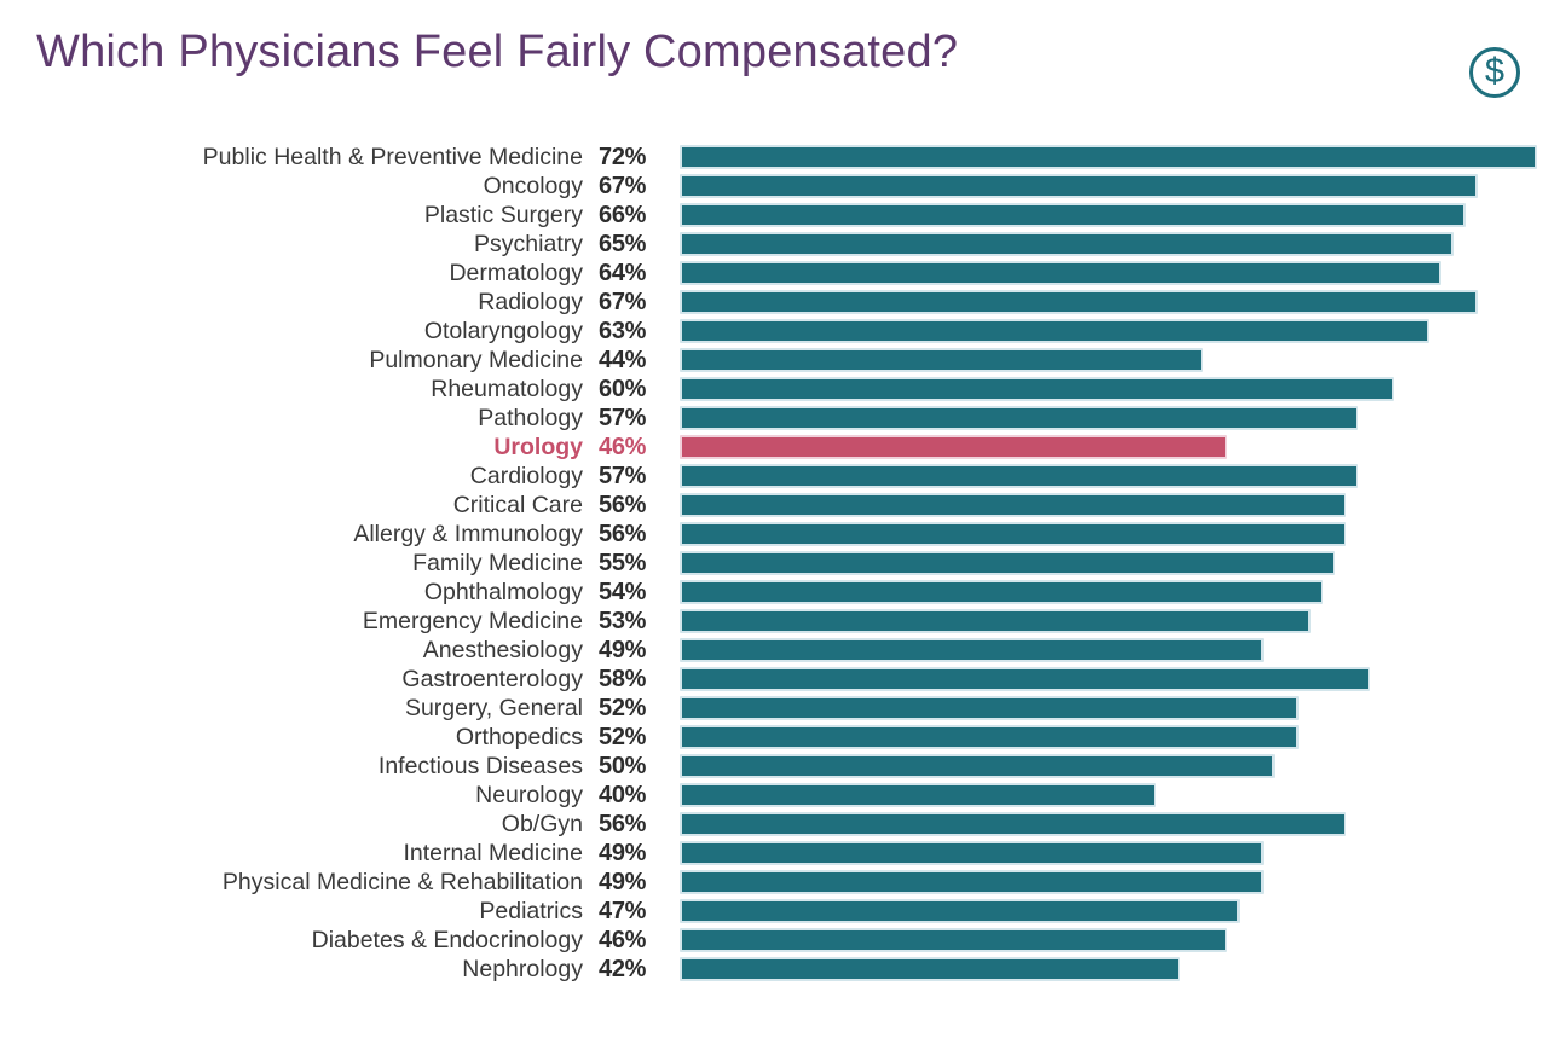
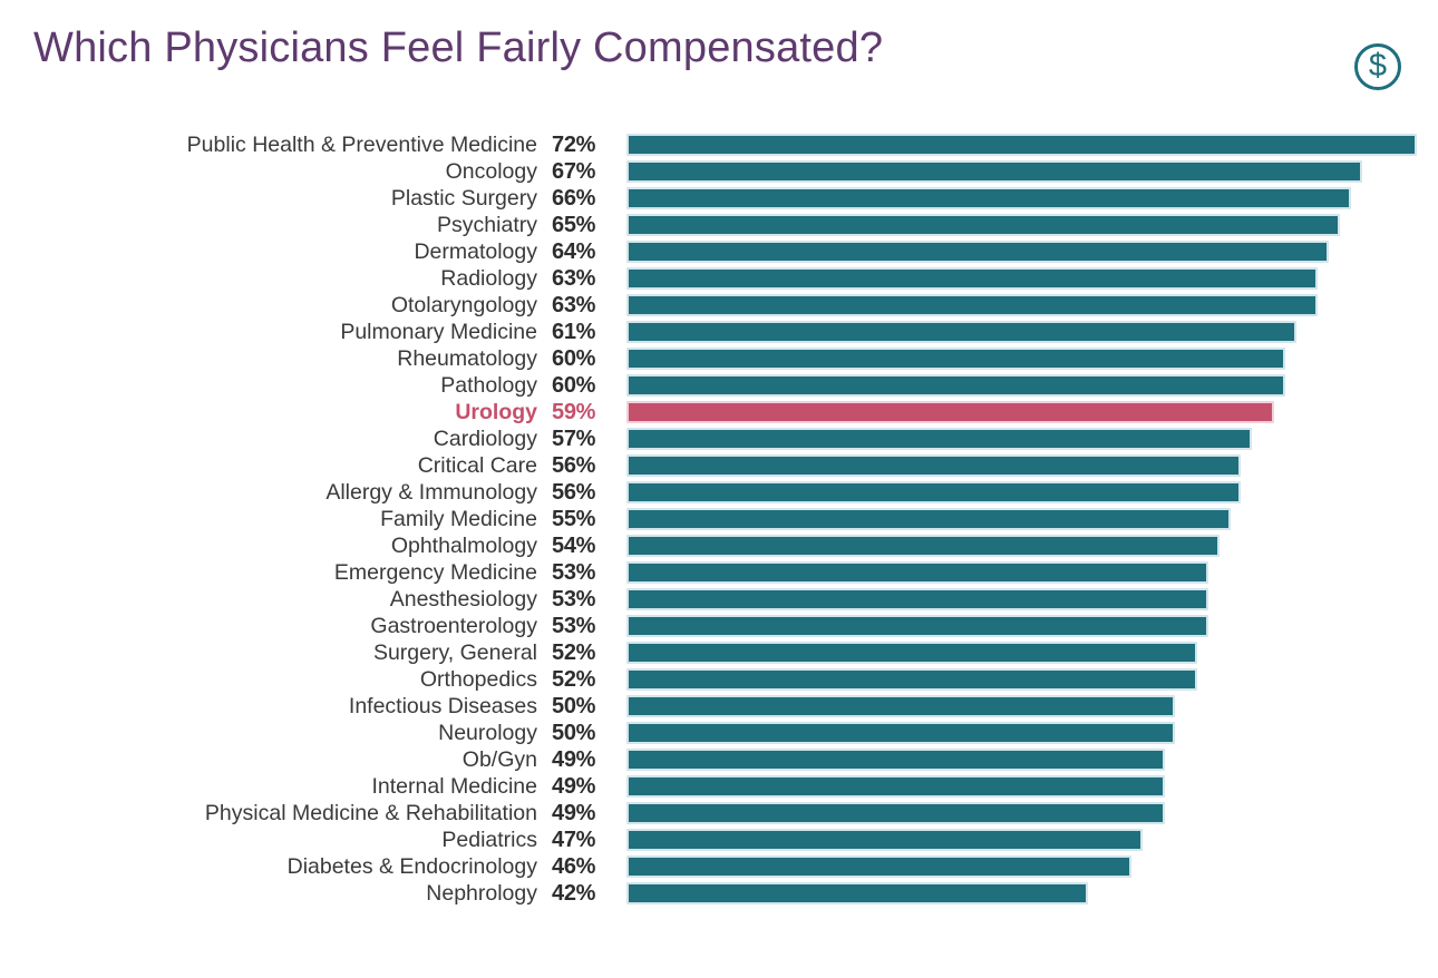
Radiology: 67% -> 63%
Pulmonary Medicine: 44% -> 61%
Pathology: 57% -> 60%
Urology: 46% -> 59%
Anesthesiology: 49% -> 53%
Gastroenterology: 58% -> 53%
Neurology: 40% -> 50%
Ob/Gyn: 56% -> 49%
